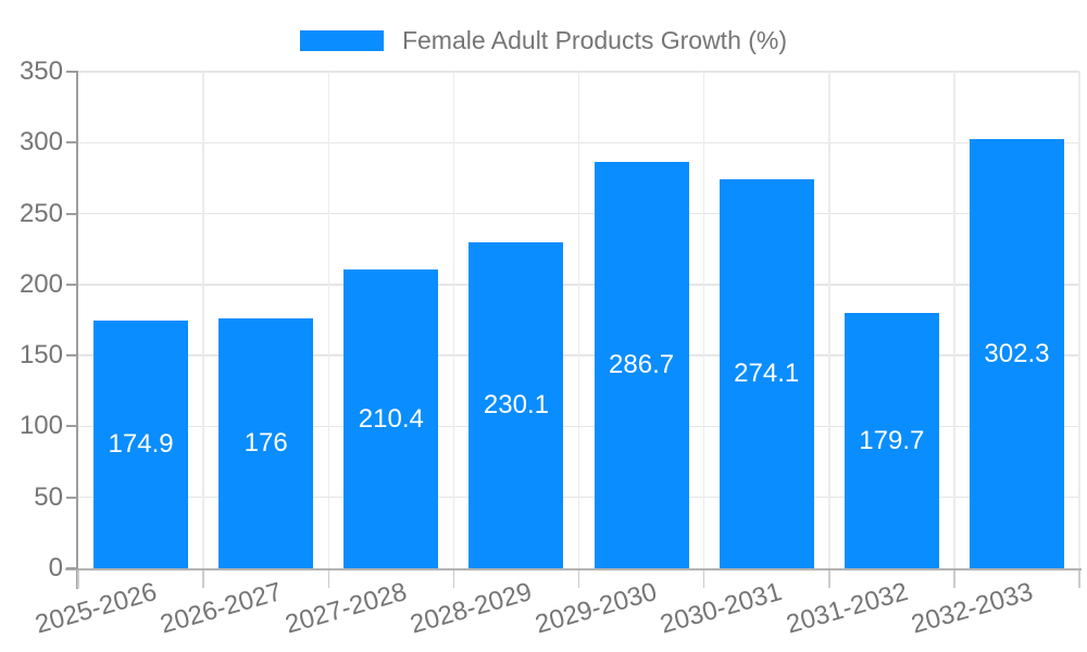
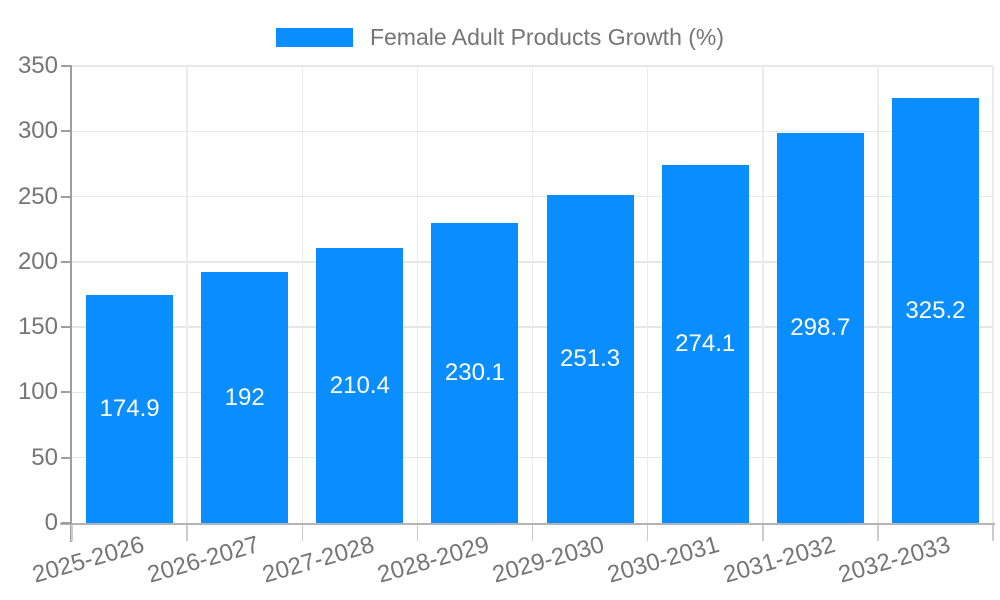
2026-2027: 176 -> 192
2029-2030: 286.7 -> 251.3
2031-2032: 179.7 -> 298.7
2032-2033: 302.3 -> 325.2
